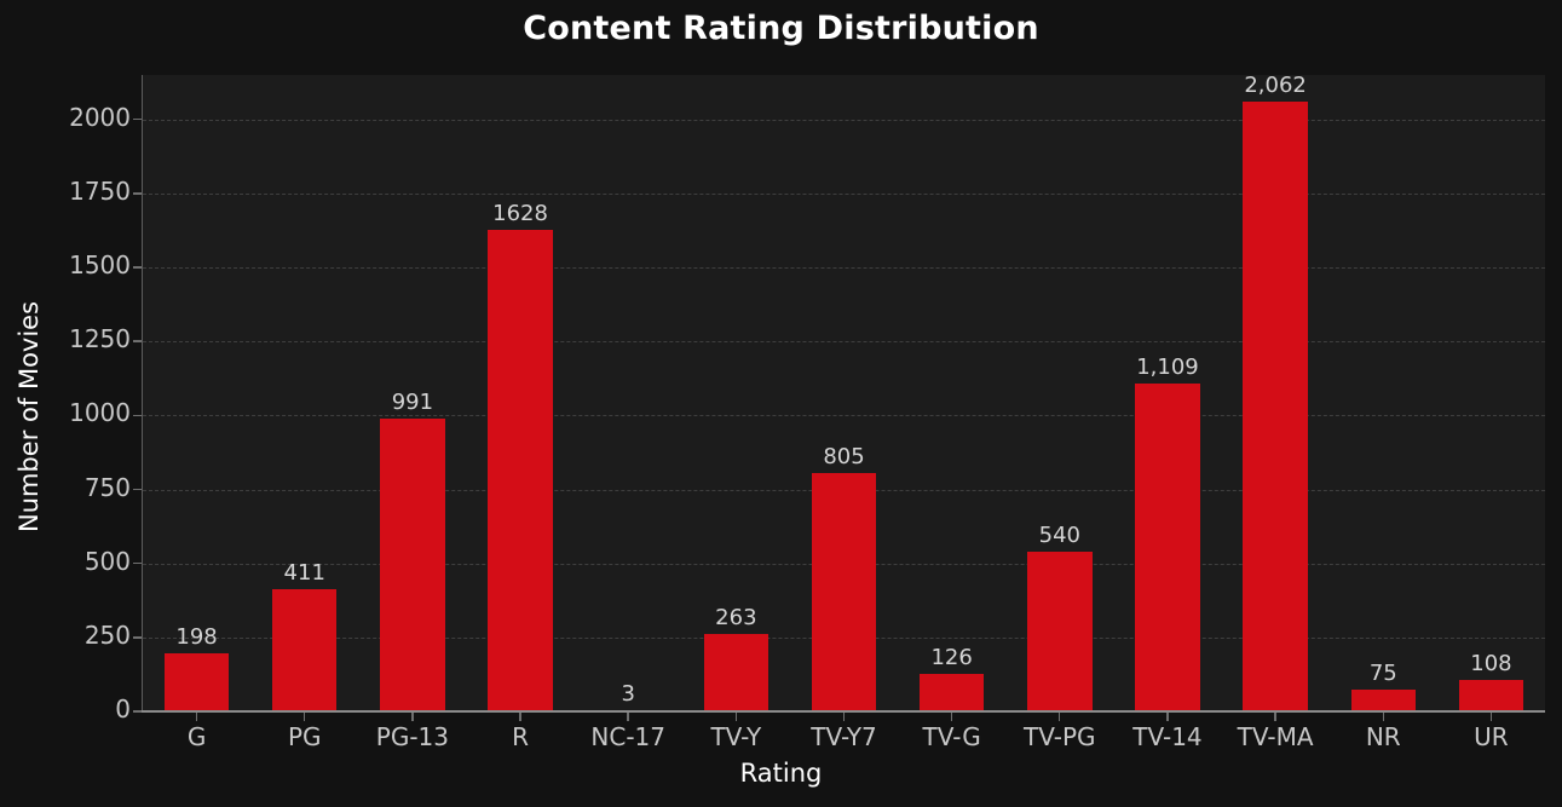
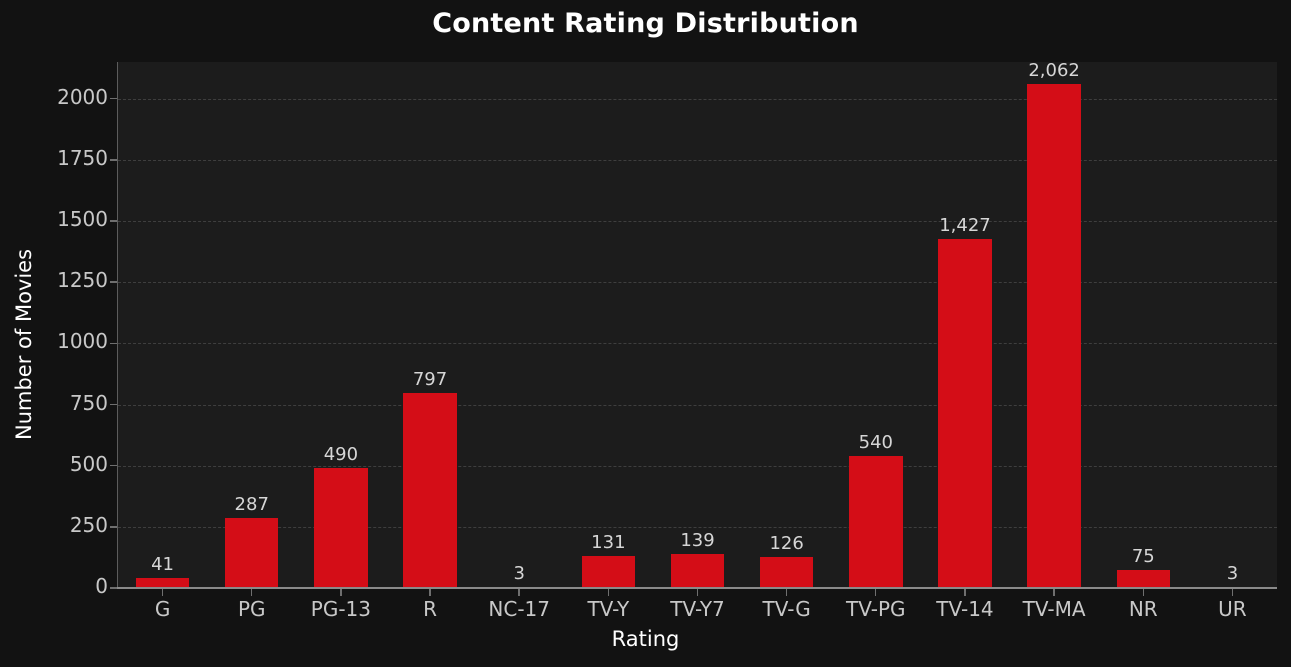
G: 198 -> 41
PG: 411 -> 287
PG-13: 991 -> 490
R: 1628 -> 797
TV-Y: 263 -> 131
TV-Y7: 805 -> 139
TV-14: 1,109 -> 1,427
UR: 108 -> 3
